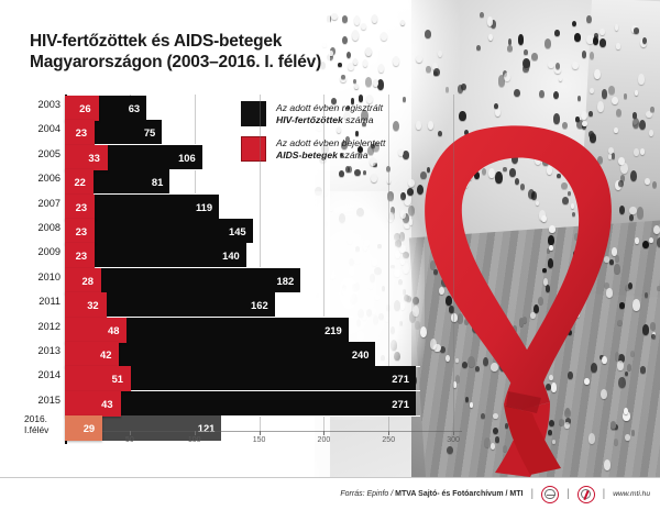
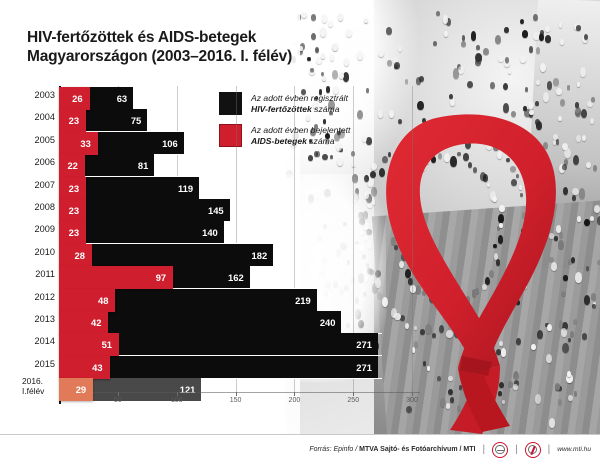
Az adott évben bejelentett AIDS-betegek száma/2011: 32 -> 97
